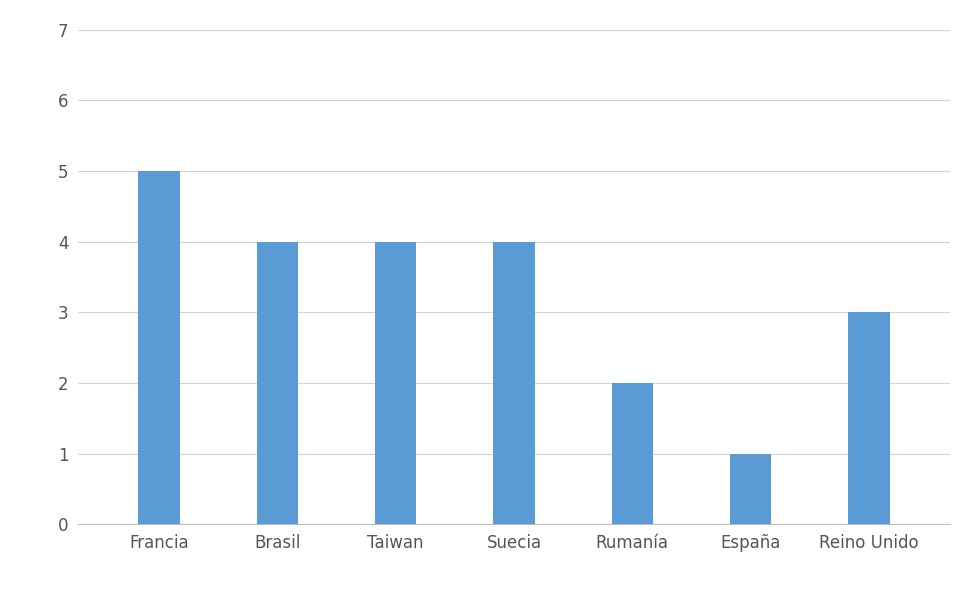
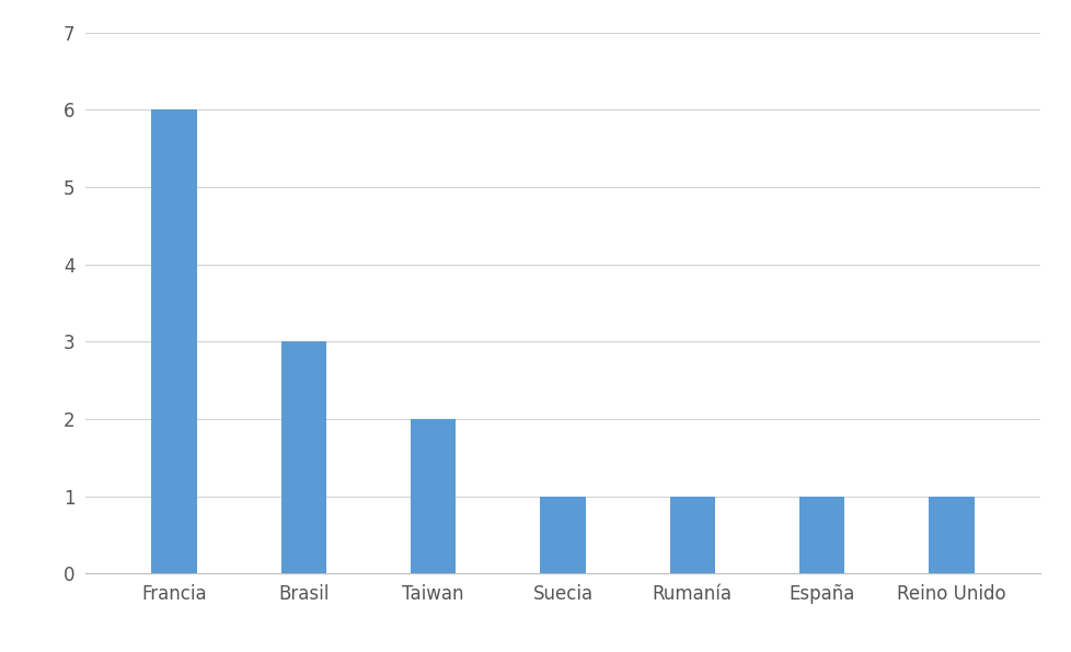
Francia: 5 -> 6
Brasil: 4 -> 3
Taiwan: 4 -> 2
Suecia: 4 -> 1
Rumanía: 2 -> 1
Reino Unido: 3 -> 1
